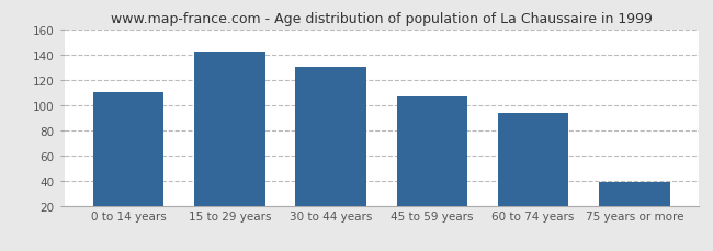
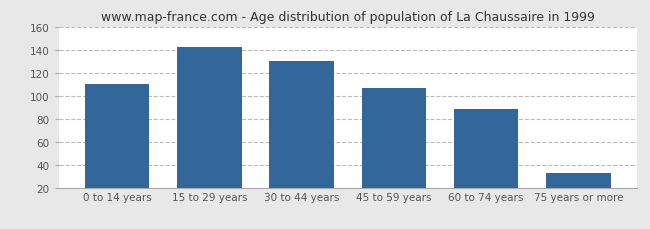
60 to 74 years: 94 -> 88
75 years or more: 39 -> 33
